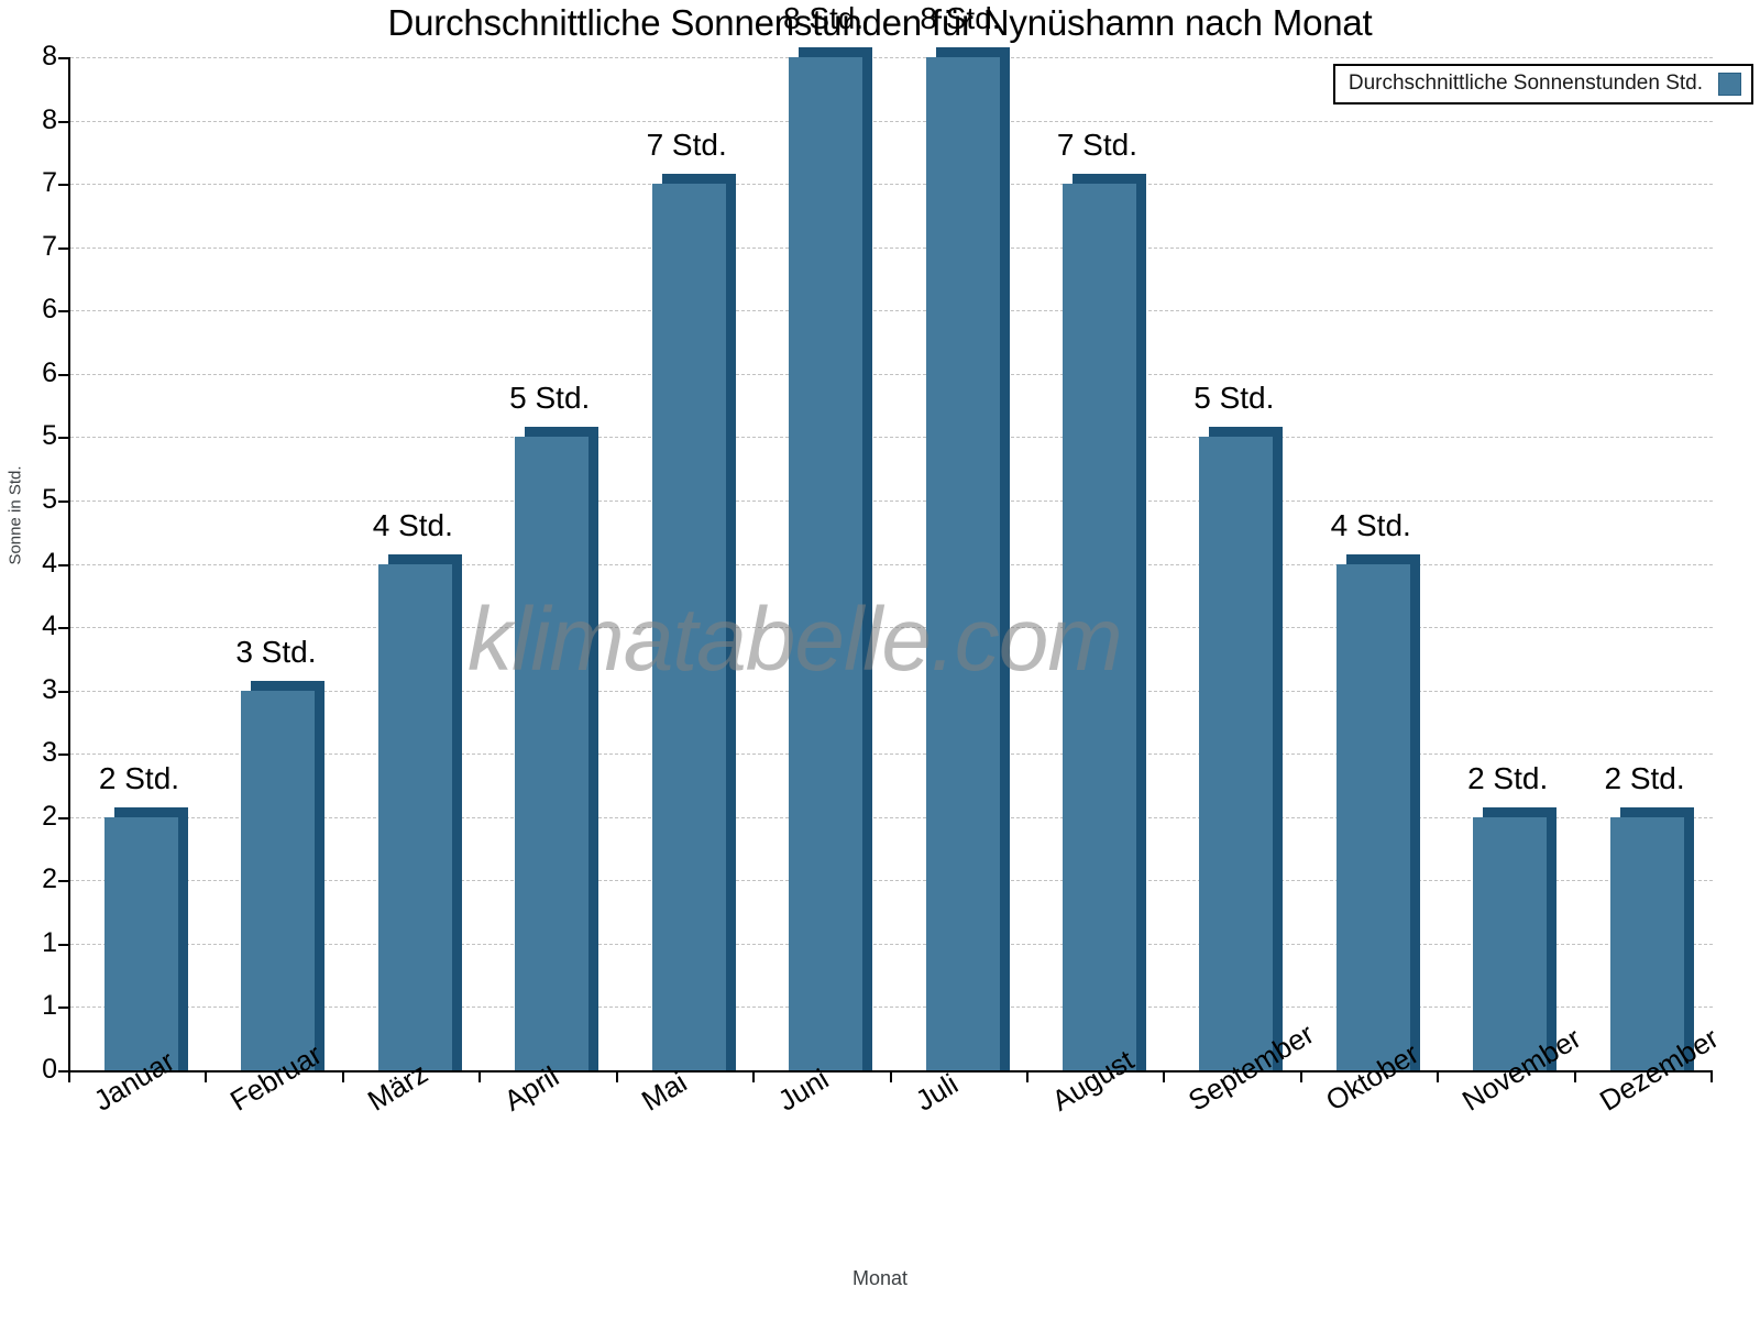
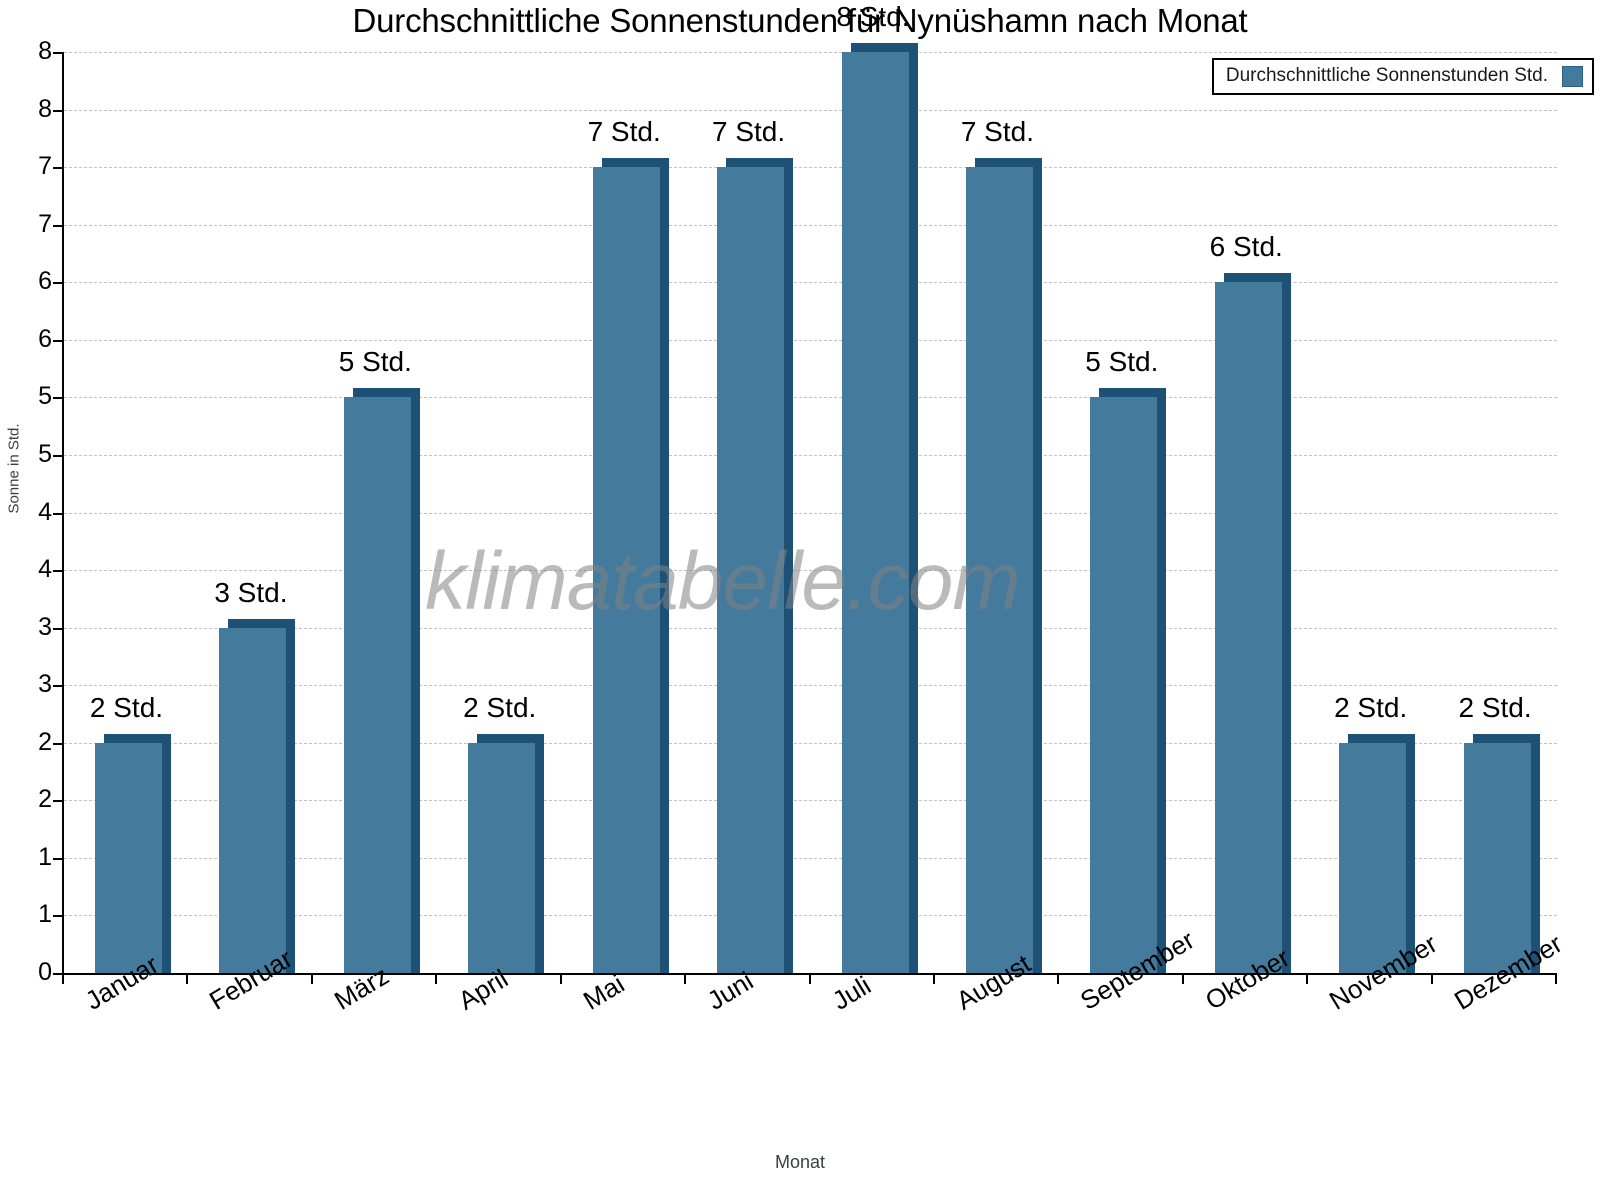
März: 4 -> 5
April: 5 -> 2
Juni: 8 -> 7
Oktober: 4 -> 6
